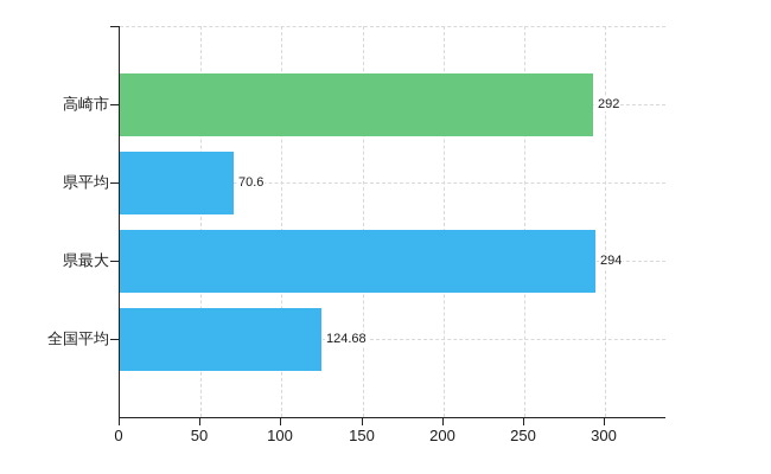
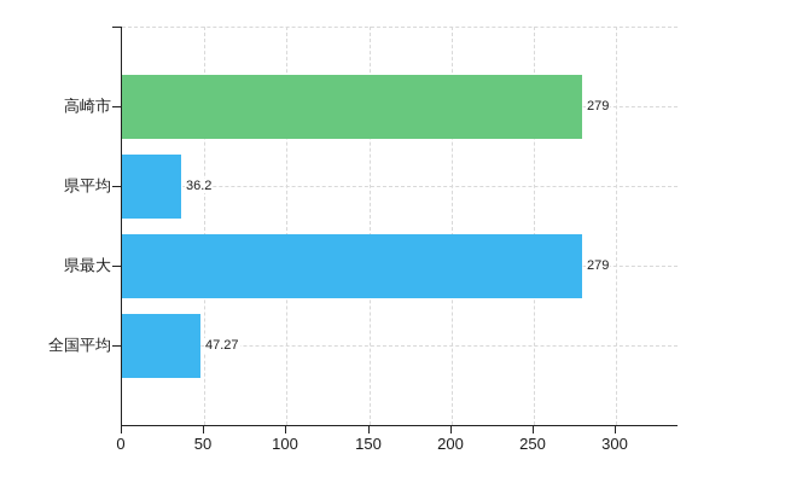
高崎市: 292 -> 279
県平均: 70.6 -> 36.2
県最大: 294 -> 279
全国平均: 124.68 -> 47.27
